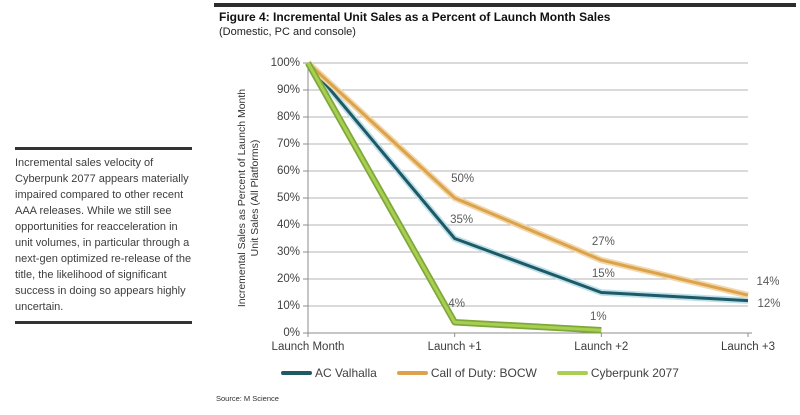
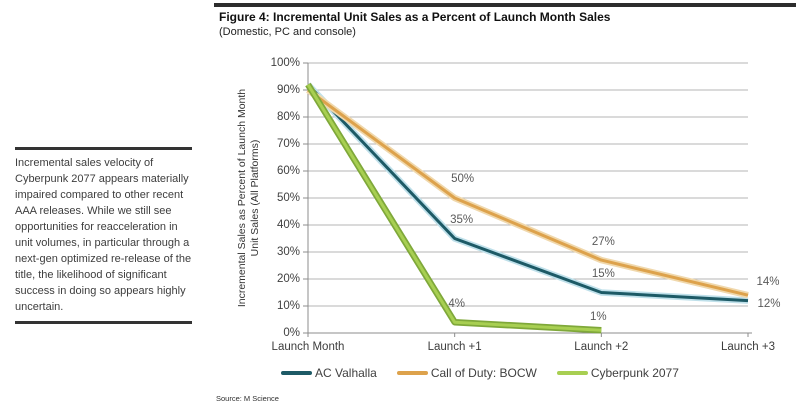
AC Valhalla/Launch Month: 100% -> 92%
Call of Duty: BOCW/Launch Month: 100% -> 90%
Cyberpunk 2077/Launch Month: 100% -> 92%
